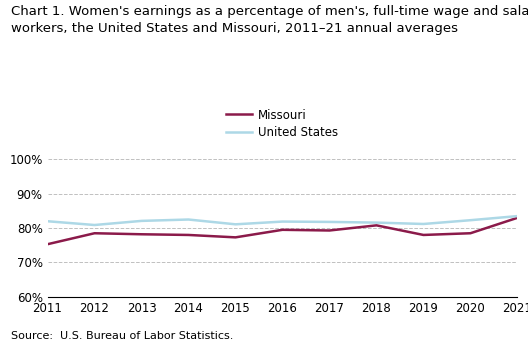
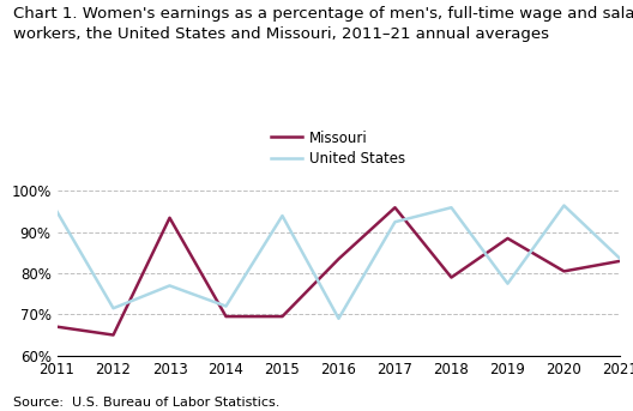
Missouri/2011: 75.3% -> 67.0%
United States/2011: 82.0% -> 95.0%
Missouri/2012: 78.5% -> 65.0%
United States/2012: 80.9% -> 71.5%
Missouri/2013: 78.2% -> 93.5%
United States/2013: 82.1% -> 77.0%
Missouri/2014: 78.0% -> 69.5%
United States/2014: 82.5% -> 72.0%
Missouri/2015: 77.3% -> 69.5%
United States/2015: 81.1% -> 94.0%
Missouri/2016: 79.5% -> 83.5%
United States/2016: 81.9% -> 69.0%
Missouri/2017: 79.3% -> 96.0%
United States/2017: 81.8% -> 92.5%
Missouri/2018: 80.8% -> 79.0%
United States/2018: 81.6% -> 96.0%
Missouri/2019: 78.0% -> 88.5%
United States/2019: 81.2% -> 77.5%
Missouri/2020: 78.5% -> 80.5%
United States/2020: 82.3% -> 96.5%
